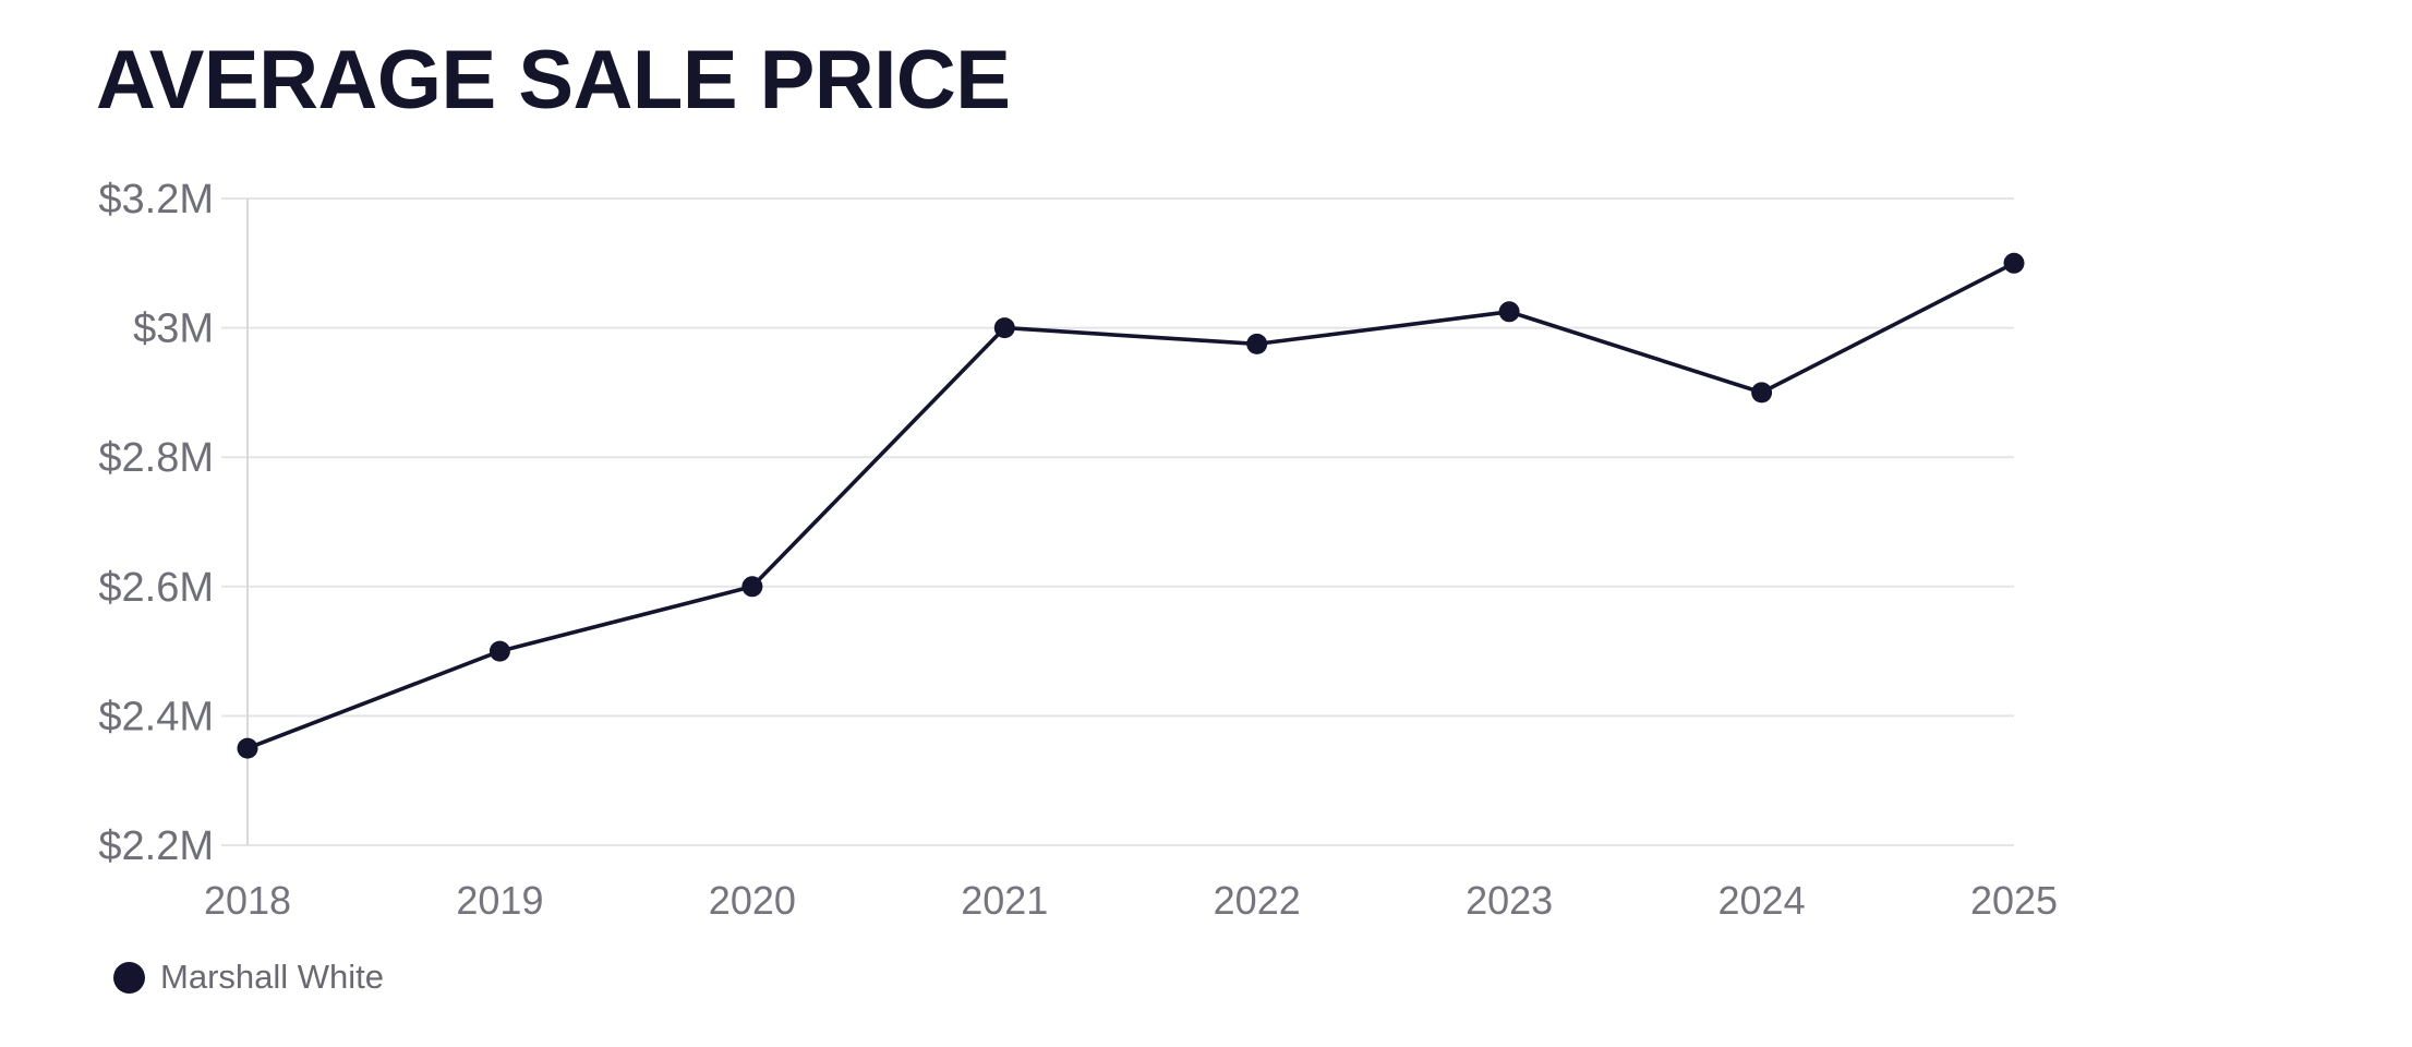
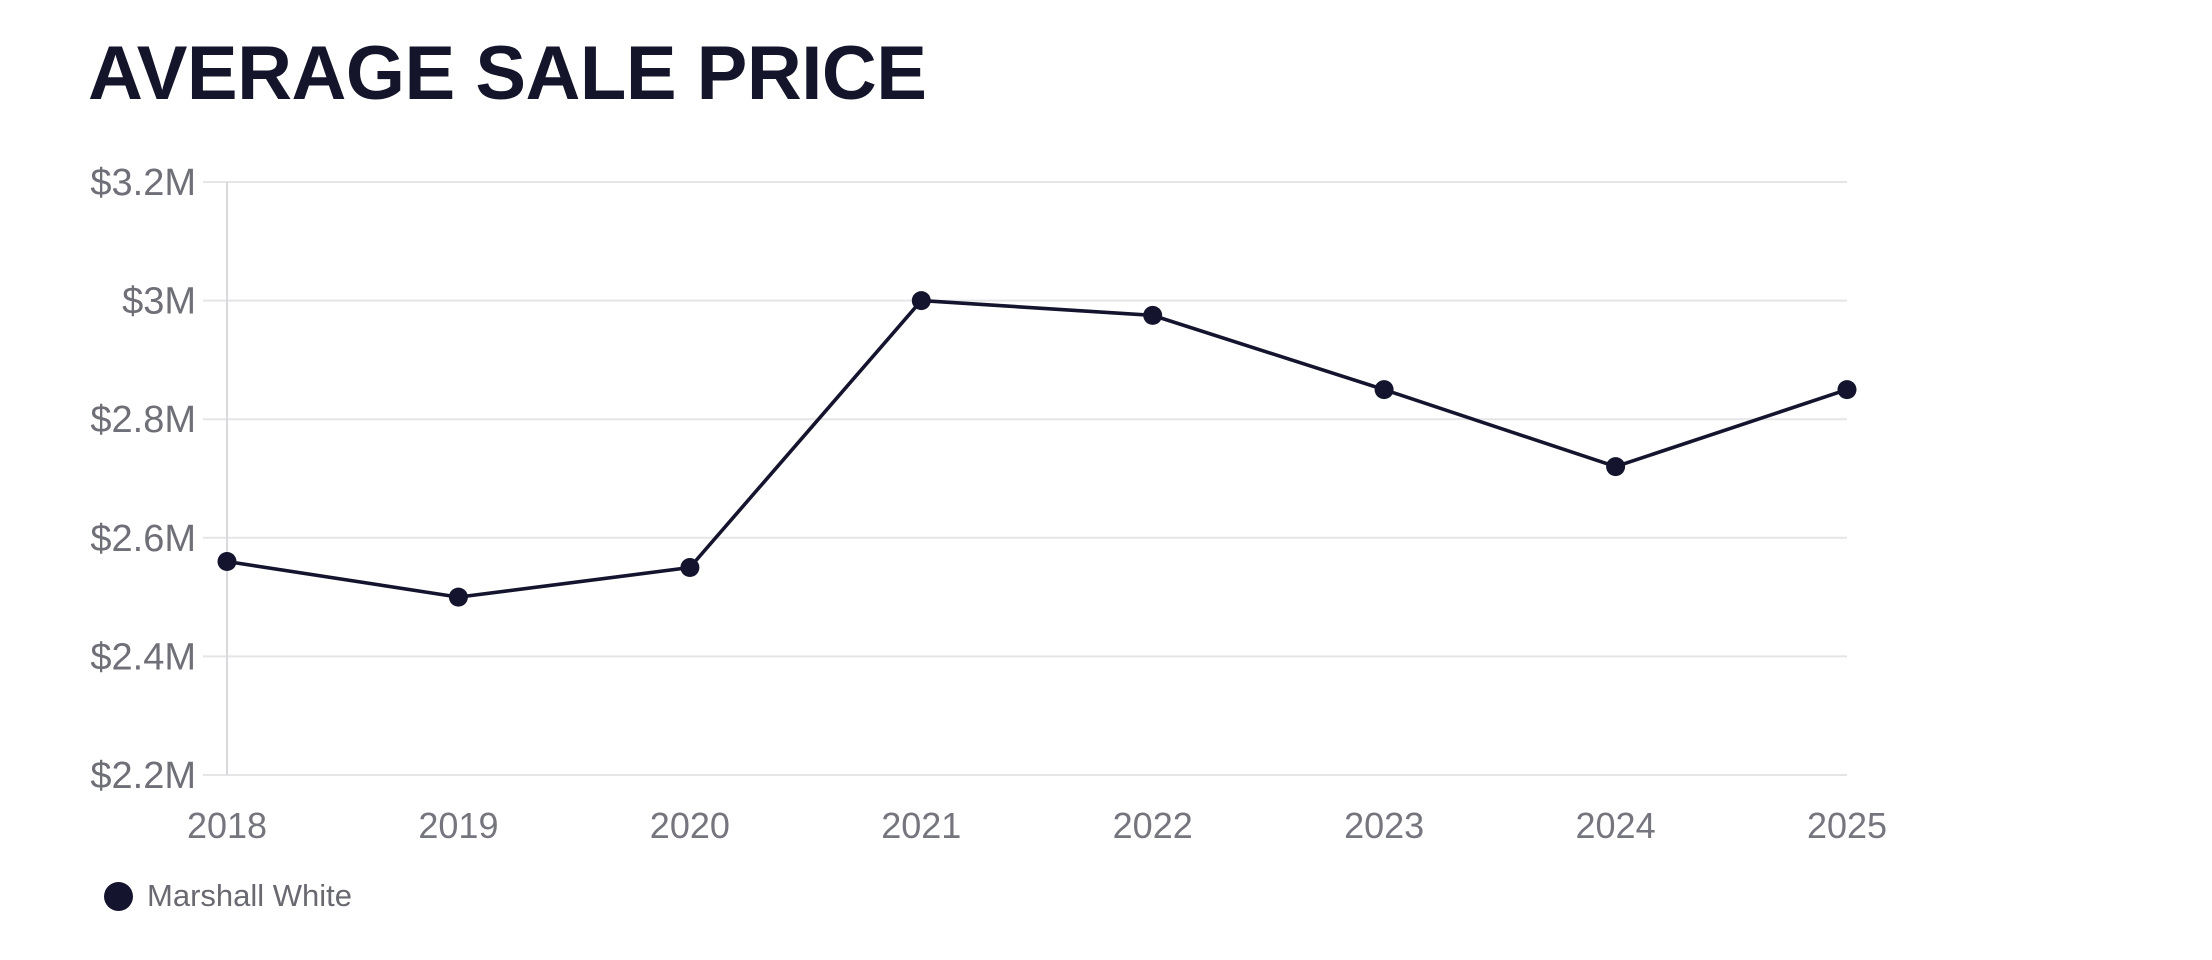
2018: $2.35M -> $2.56M
2020: $2.60M -> $2.55M
2023: $3.02M -> $2.85M
2024: $2.90M -> $2.72M
2025: $3.10M -> $2.85M
